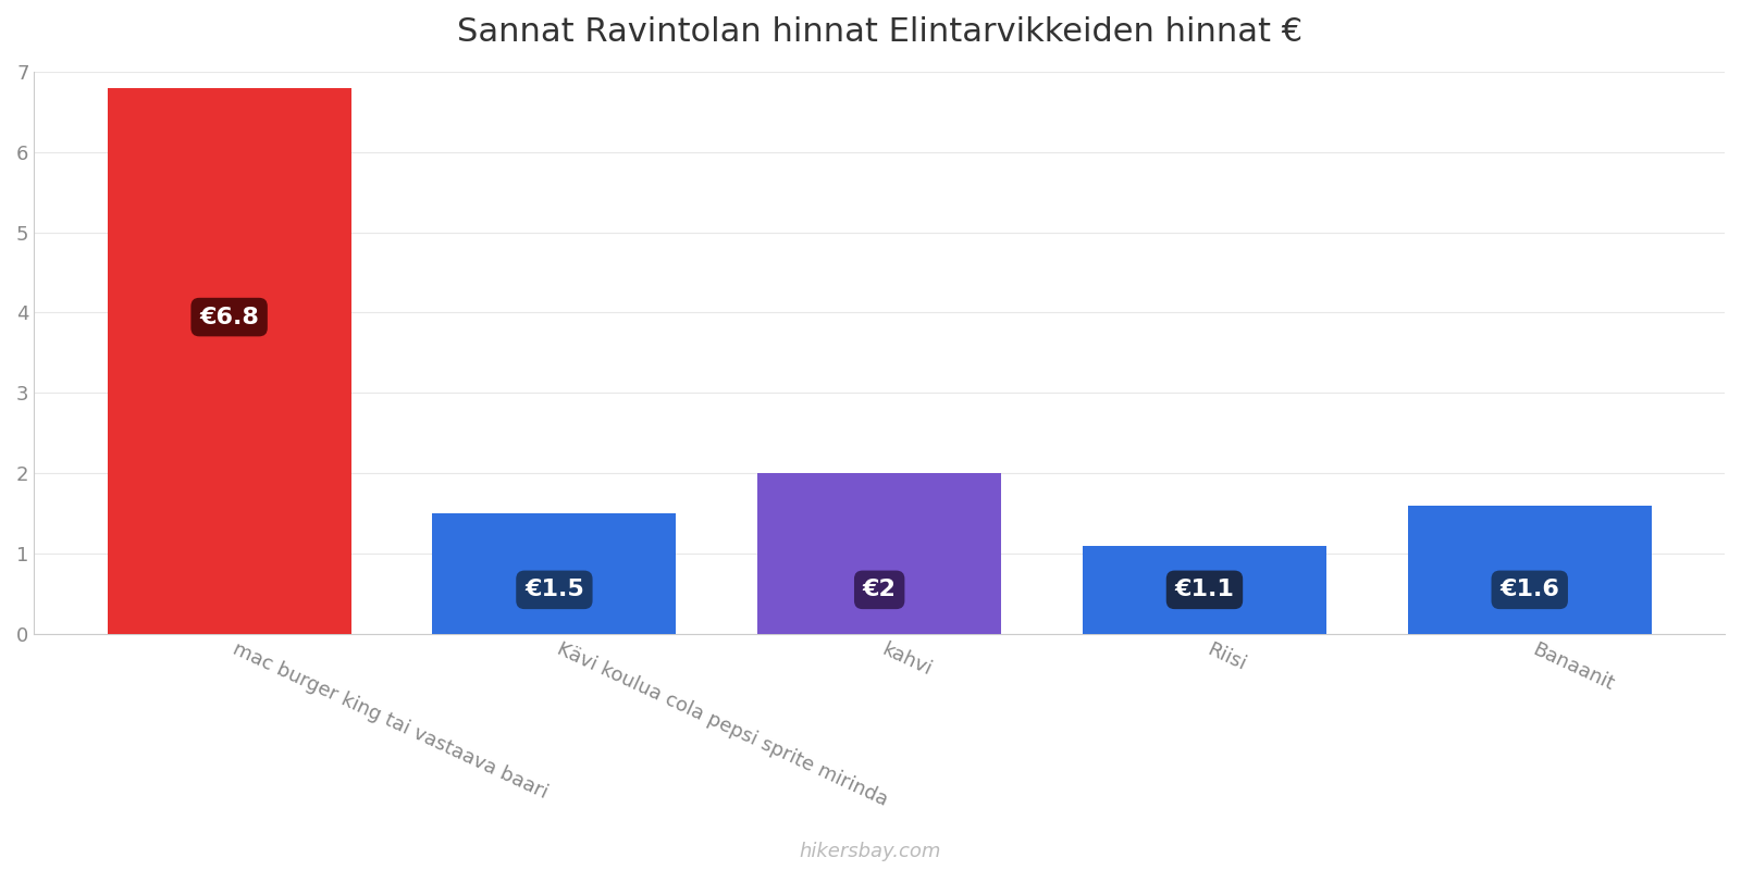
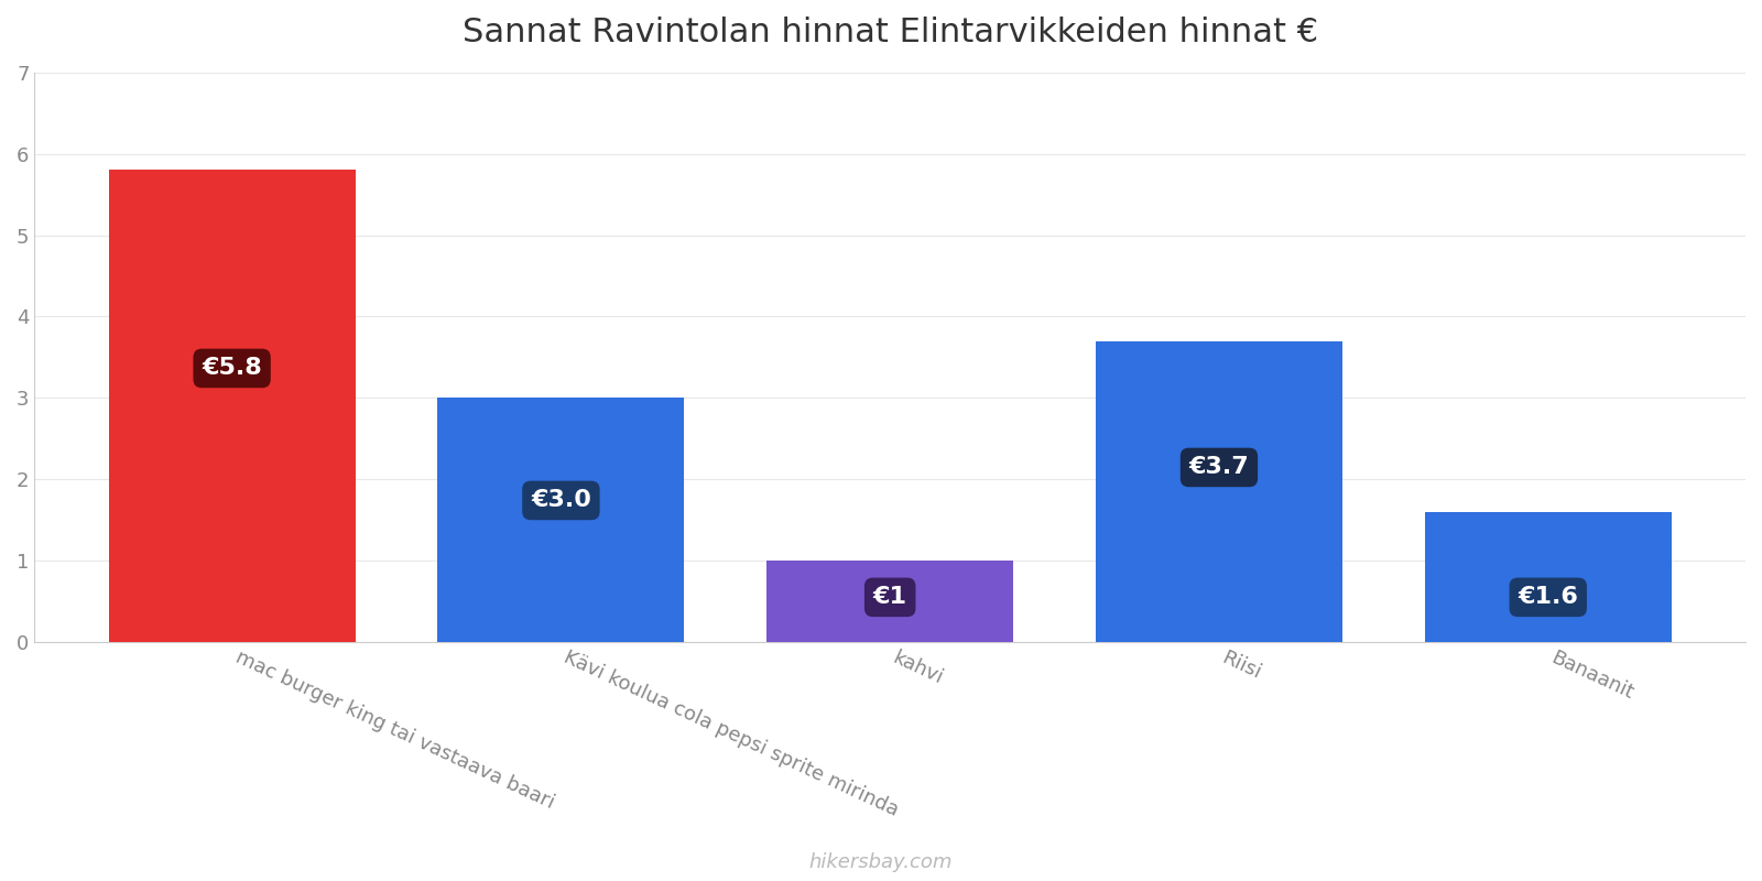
mac burger king tai vastaava baari: €6.8 -> €5.8
Kävi koulua cola pepsi sprite mirinda: €1.5 -> €3.0
kahvi: €2 -> €1
Riisi: €1.1 -> €3.7
